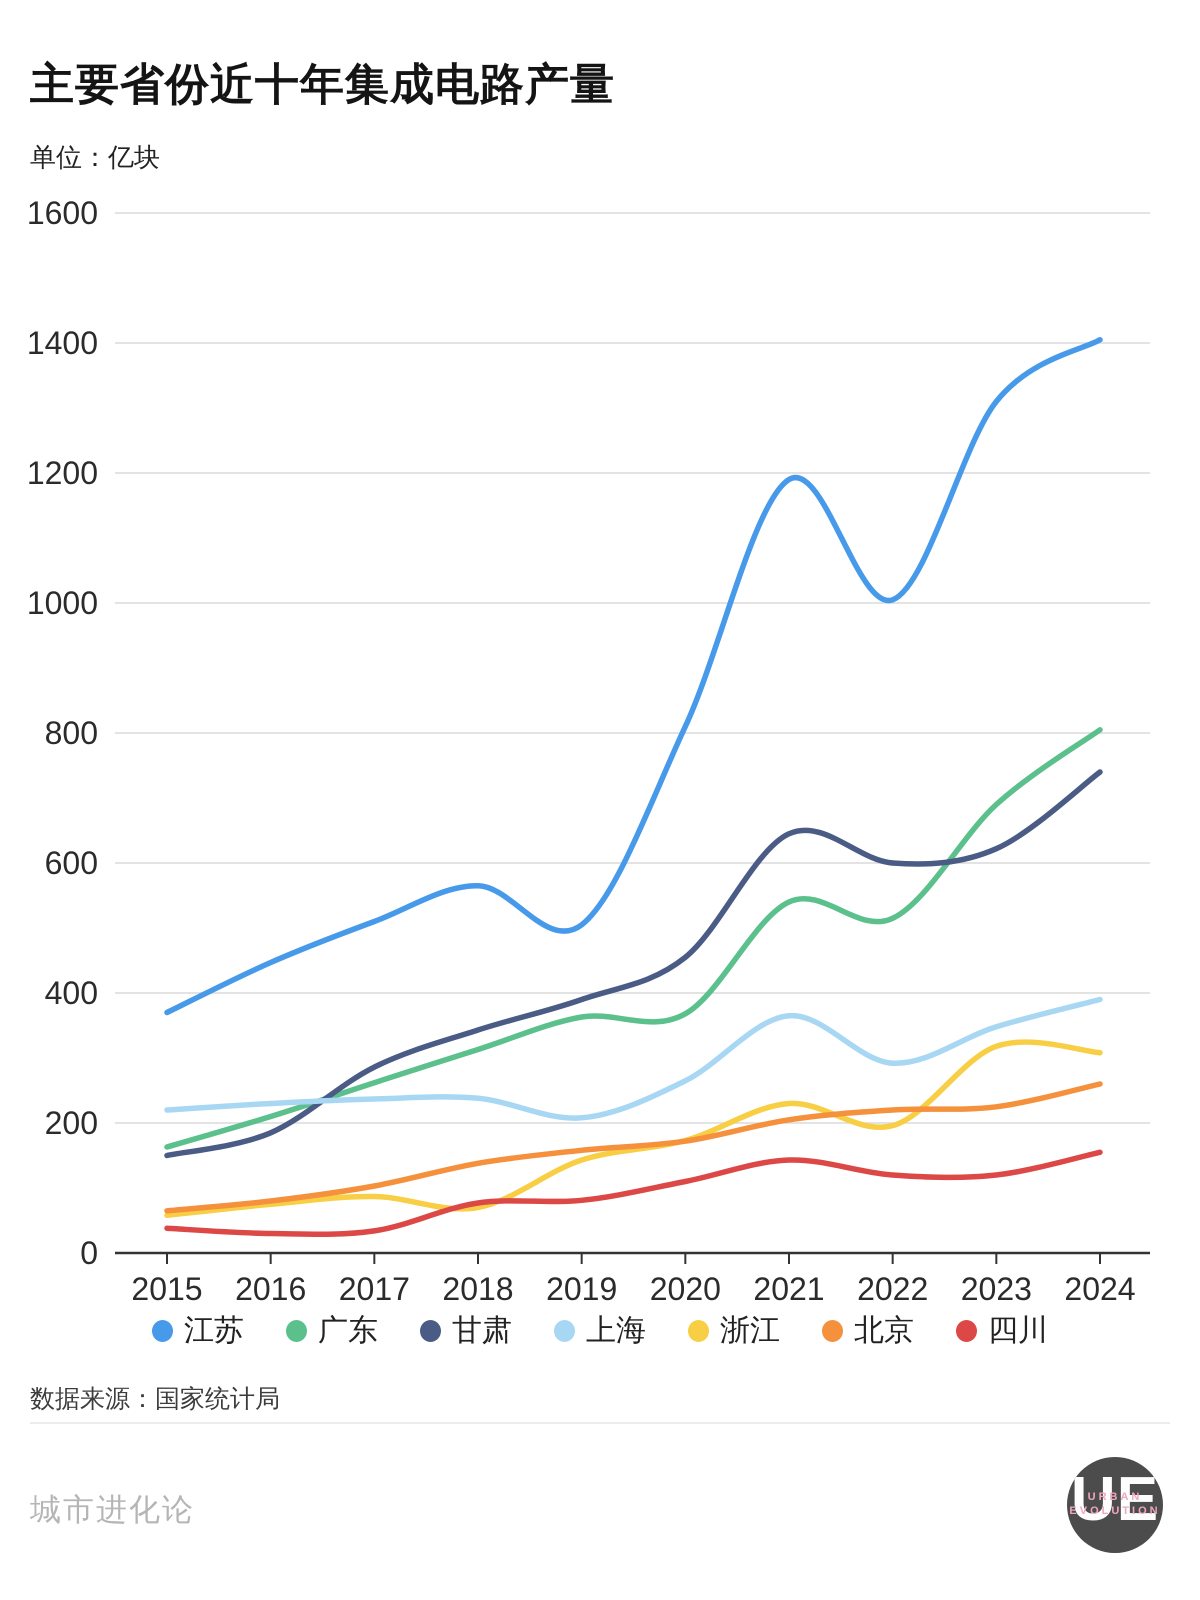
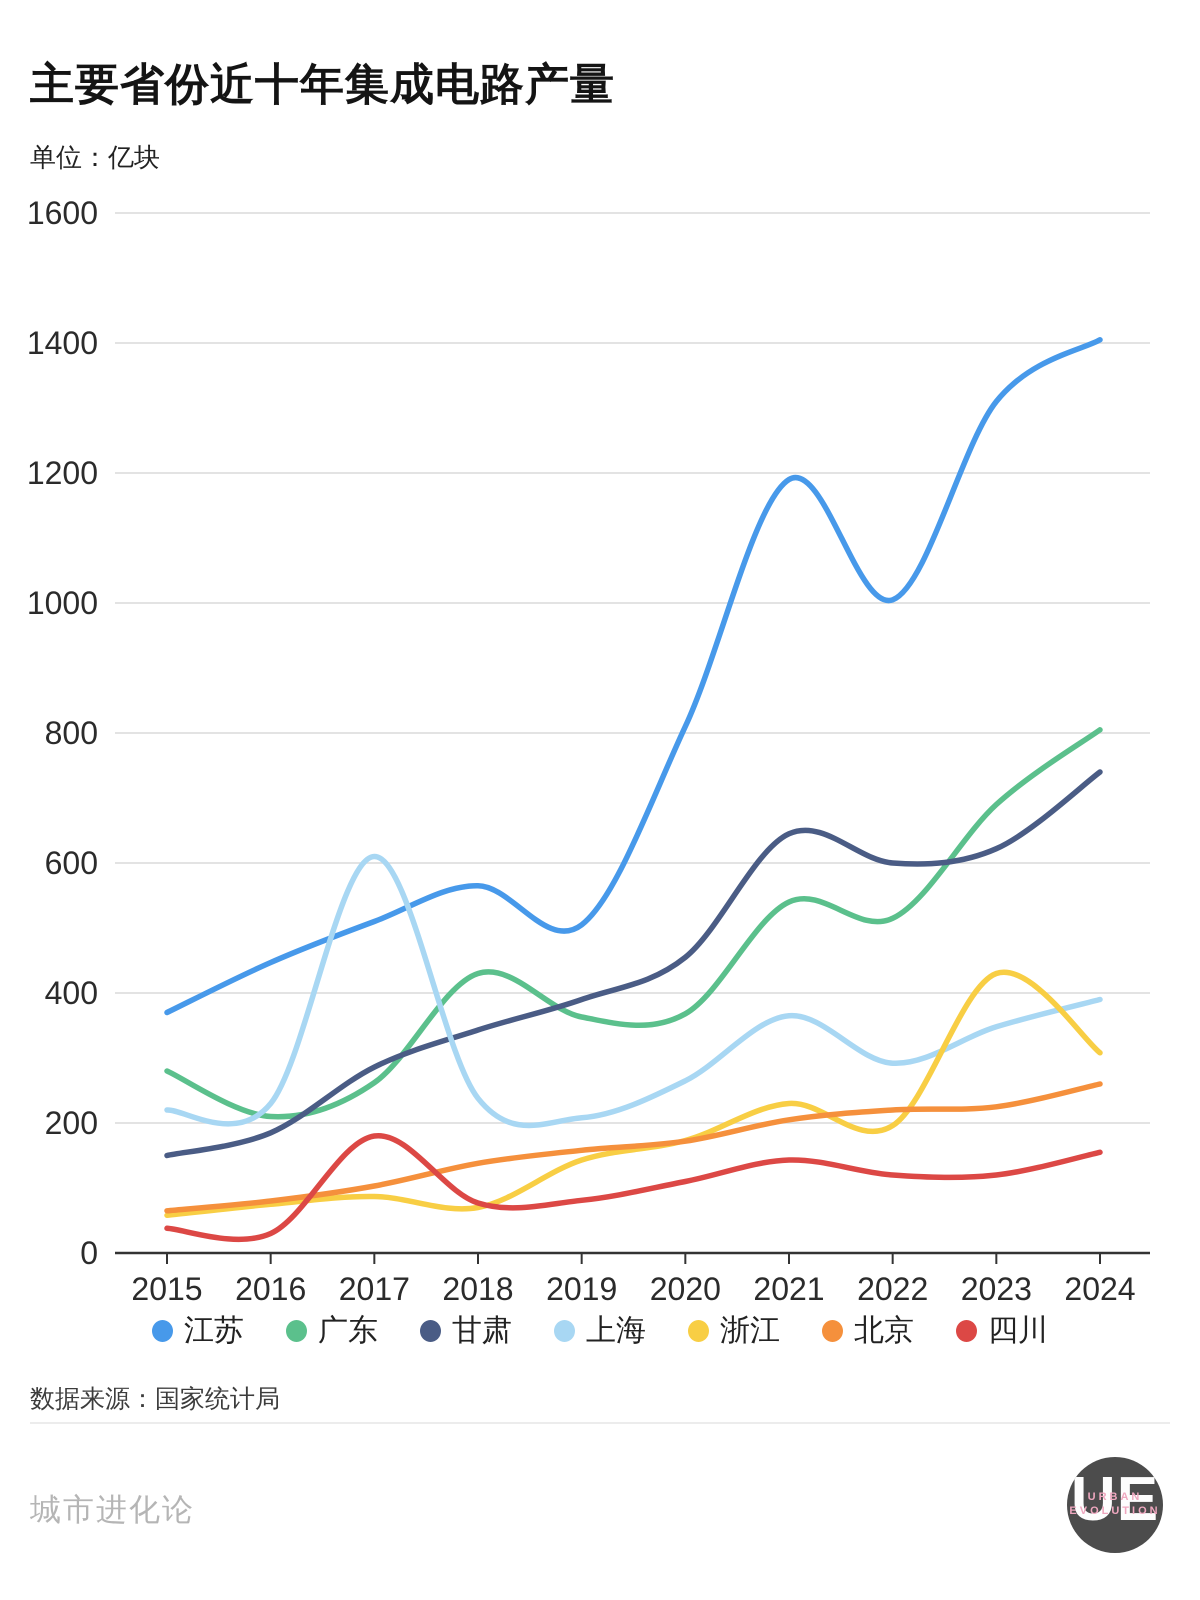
广东/2015: 160 -> 280
上海/2017: 240 -> 610
四川/2017: 30 -> 180
广东/2018: 310 -> 430
浙江/2023: 320 -> 430
